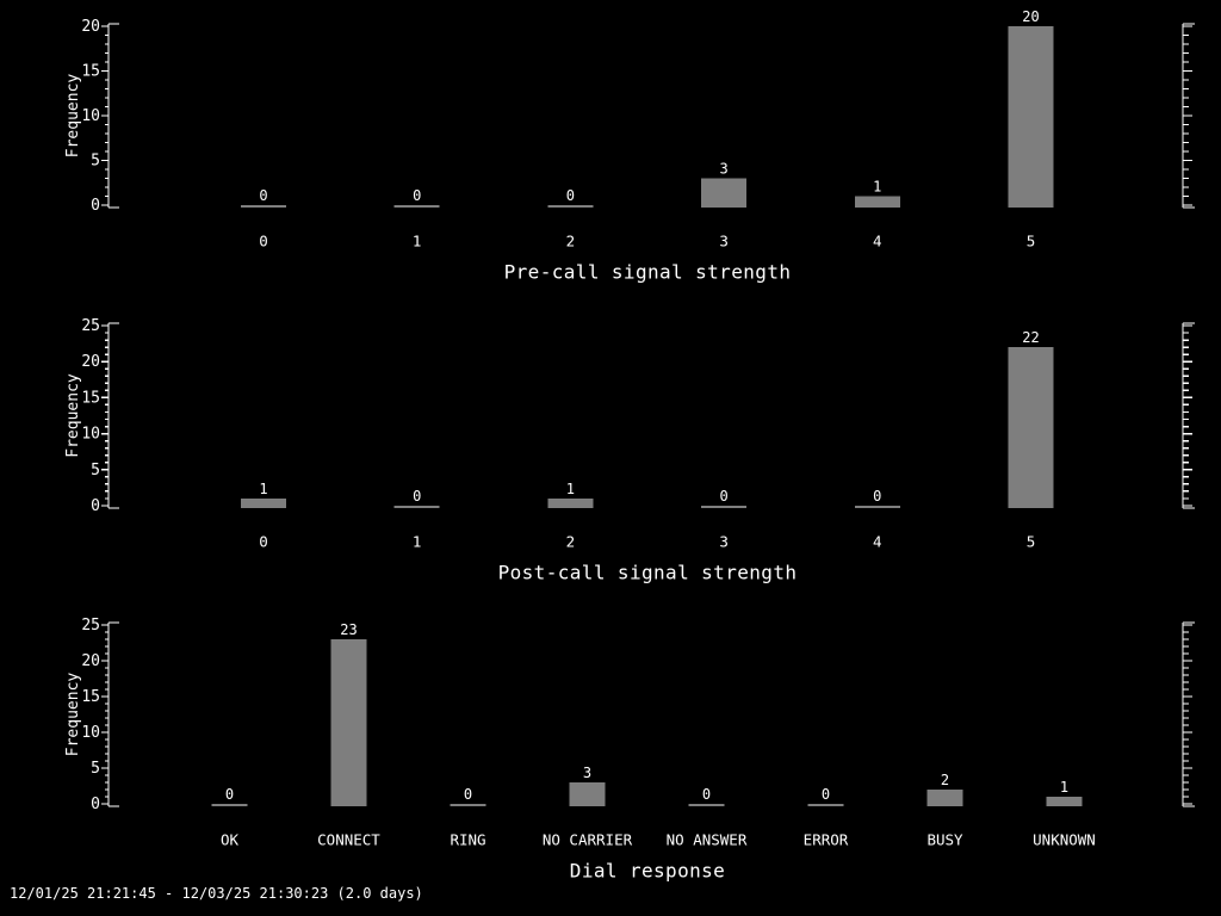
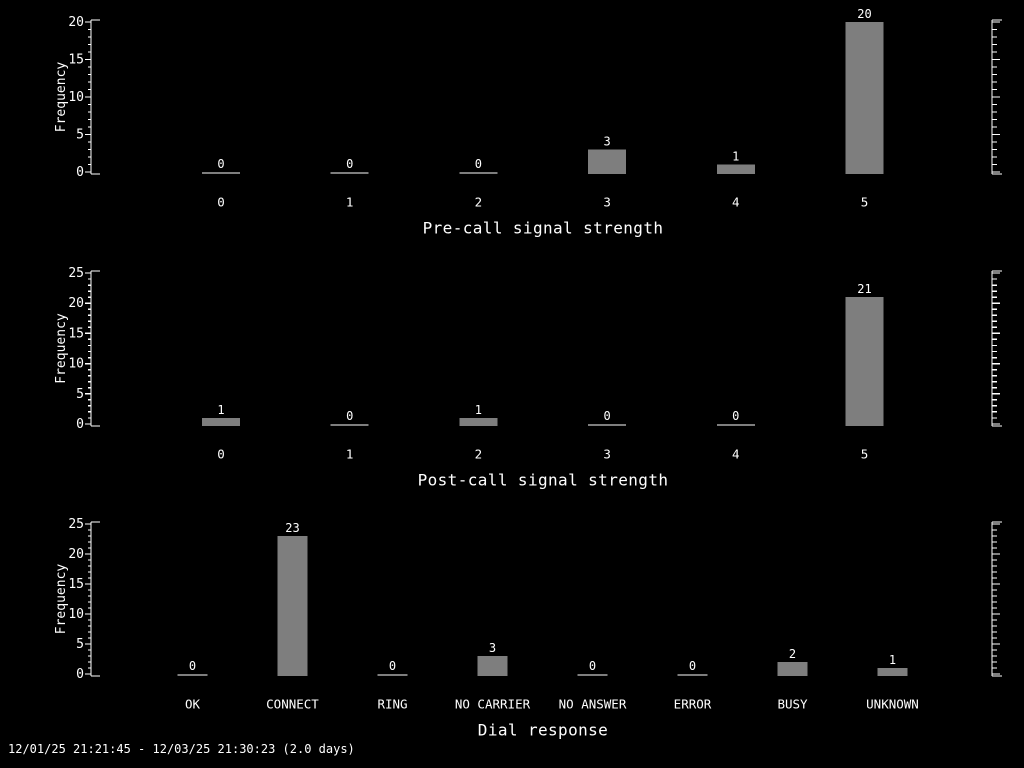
Post-call signal strength/5: 22 -> 21
